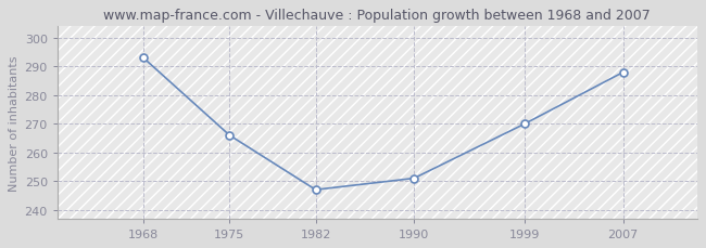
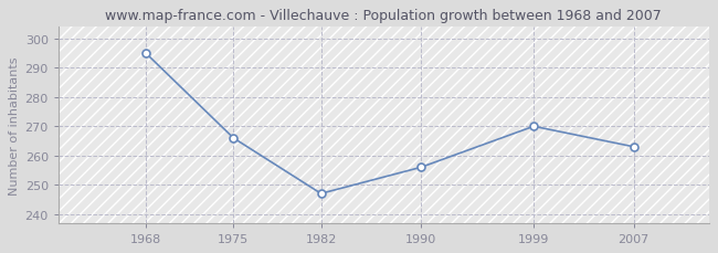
1968: 293 -> 295
1990: 251 -> 256
2007: 288 -> 263
